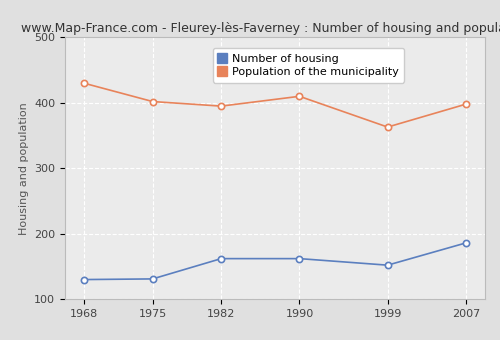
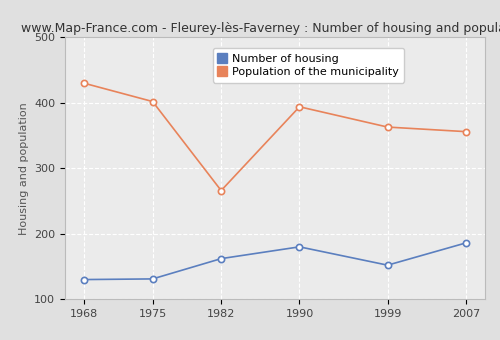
Population of the municipality/1982: 395 -> 266
Number of housing/1990: 162 -> 180
Population of the municipality/1990: 410 -> 394
Population of the municipality/2007: 398 -> 356
